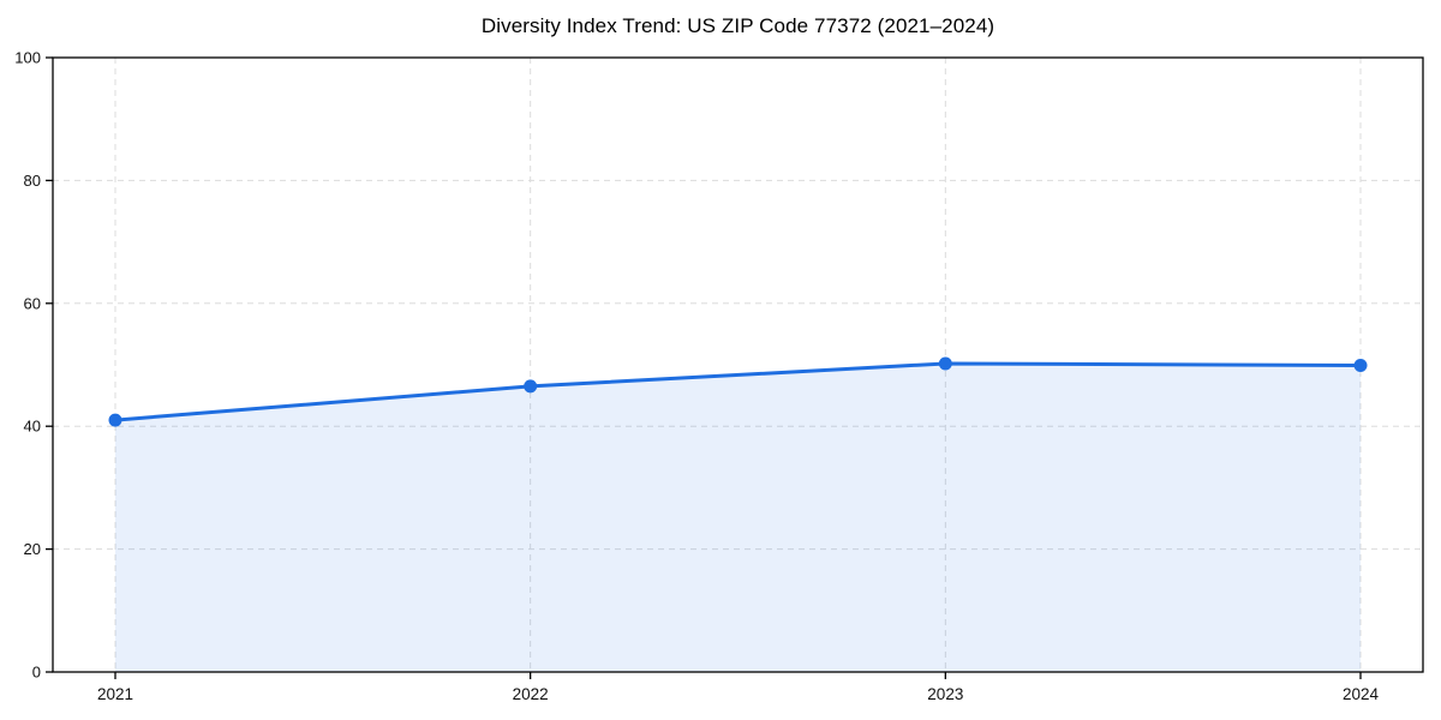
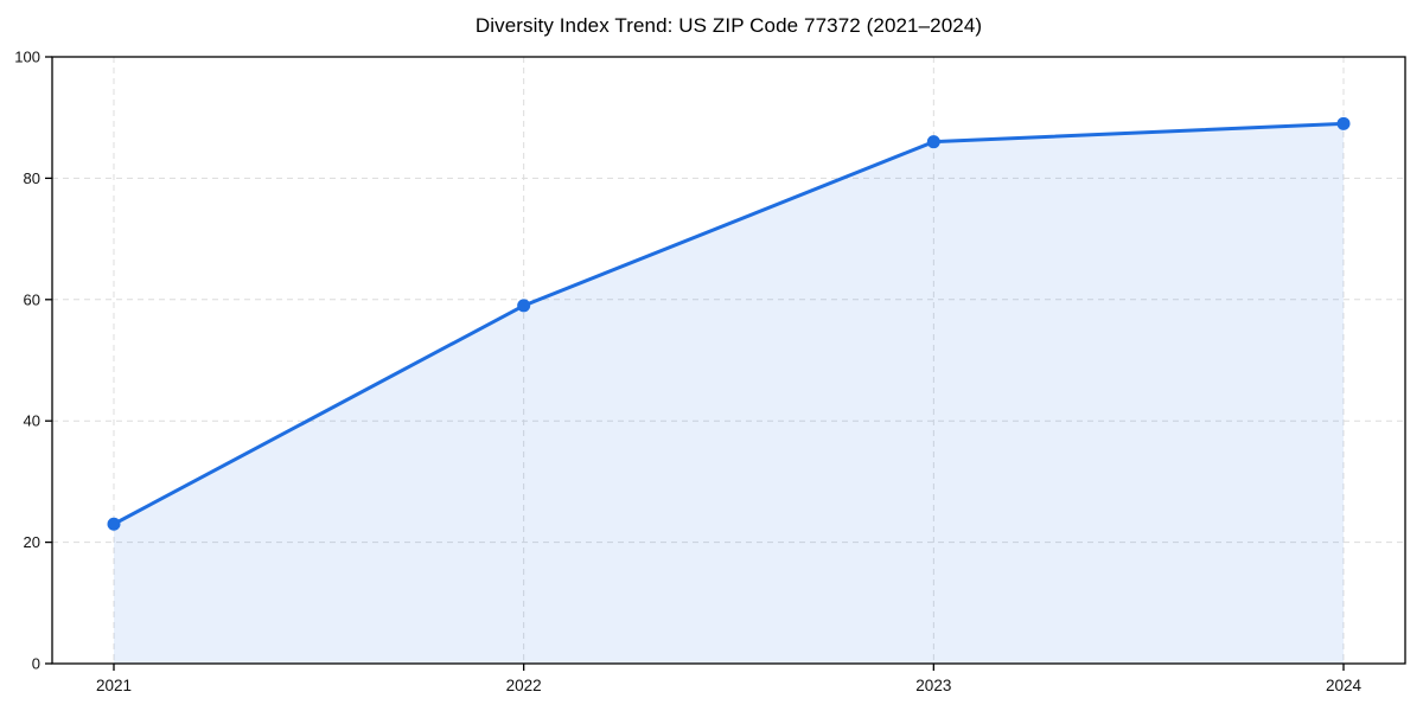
2021: 41 -> 23
2022: 46 -> 59
2023: 50 -> 86
2024: 50 -> 89
